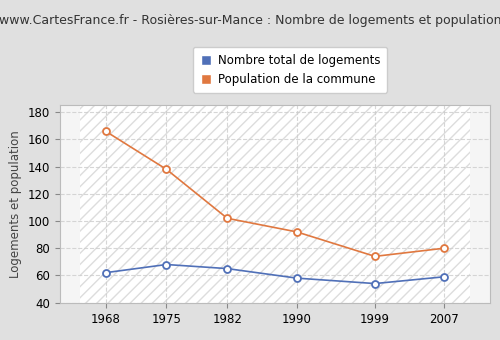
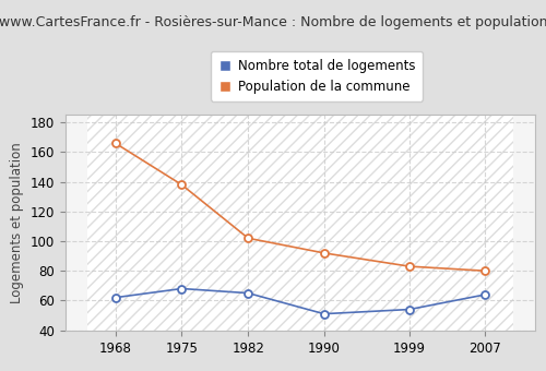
Nombre total de logements/1990: 58 -> 51
Population de la commune/1999: 74 -> 83
Nombre total de logements/2007: 59 -> 64
